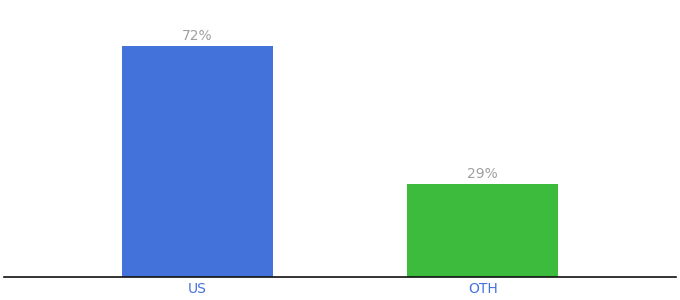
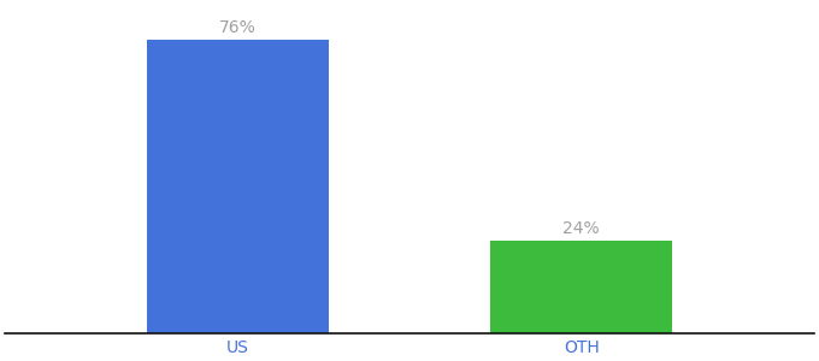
US: 72% -> 76%
OTH: 29% -> 24%
